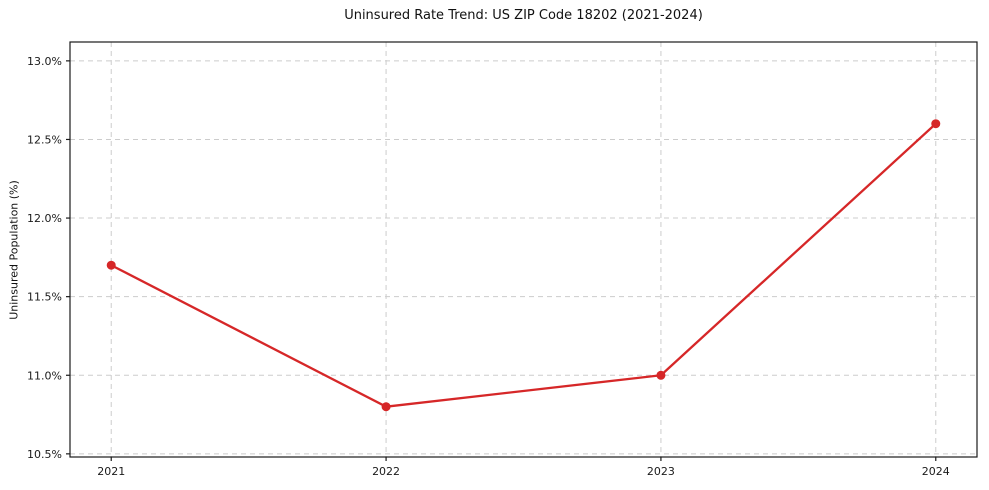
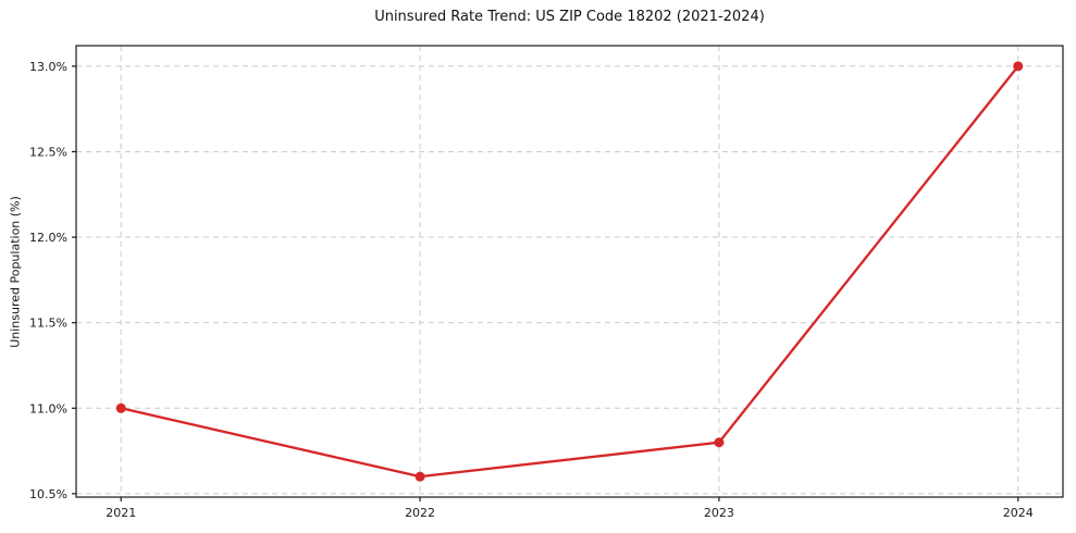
2021: 11.7% -> 11.0%
2022: 10.8% -> 10.6%
2023: 11.0% -> 10.8%
2024: 12.6% -> 13.0%
